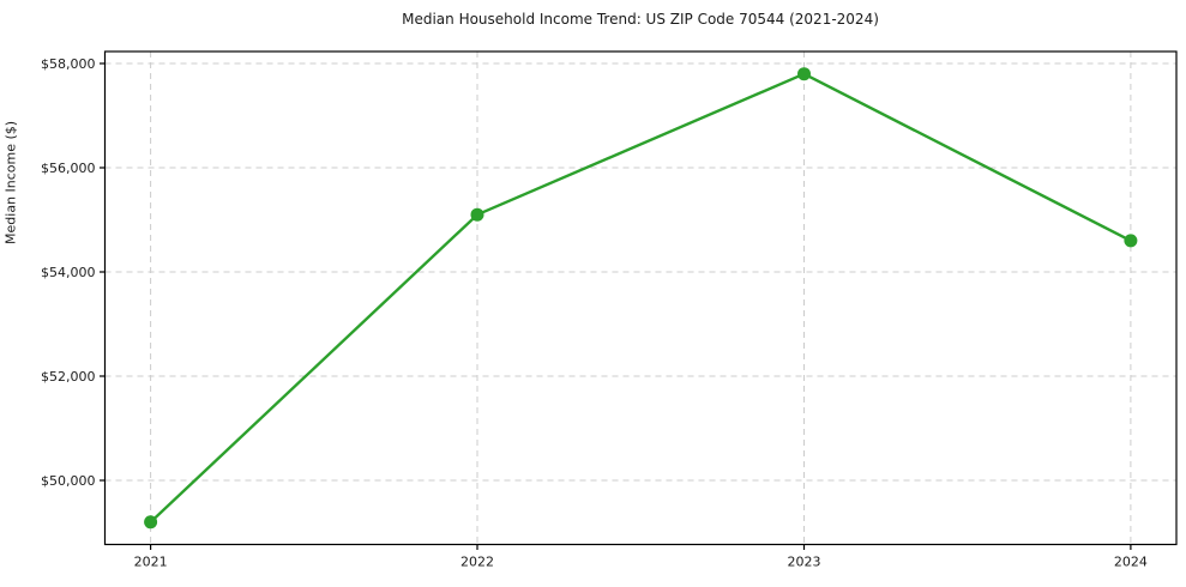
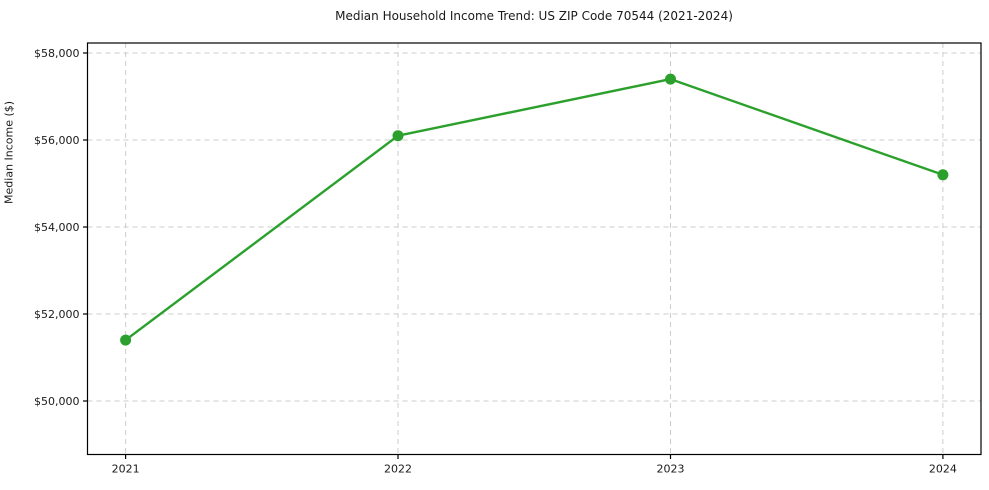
2021: $49200 -> $51400
2022: $55100 -> $56100
2023: $57800 -> $57400
2024: $54600 -> $55200
